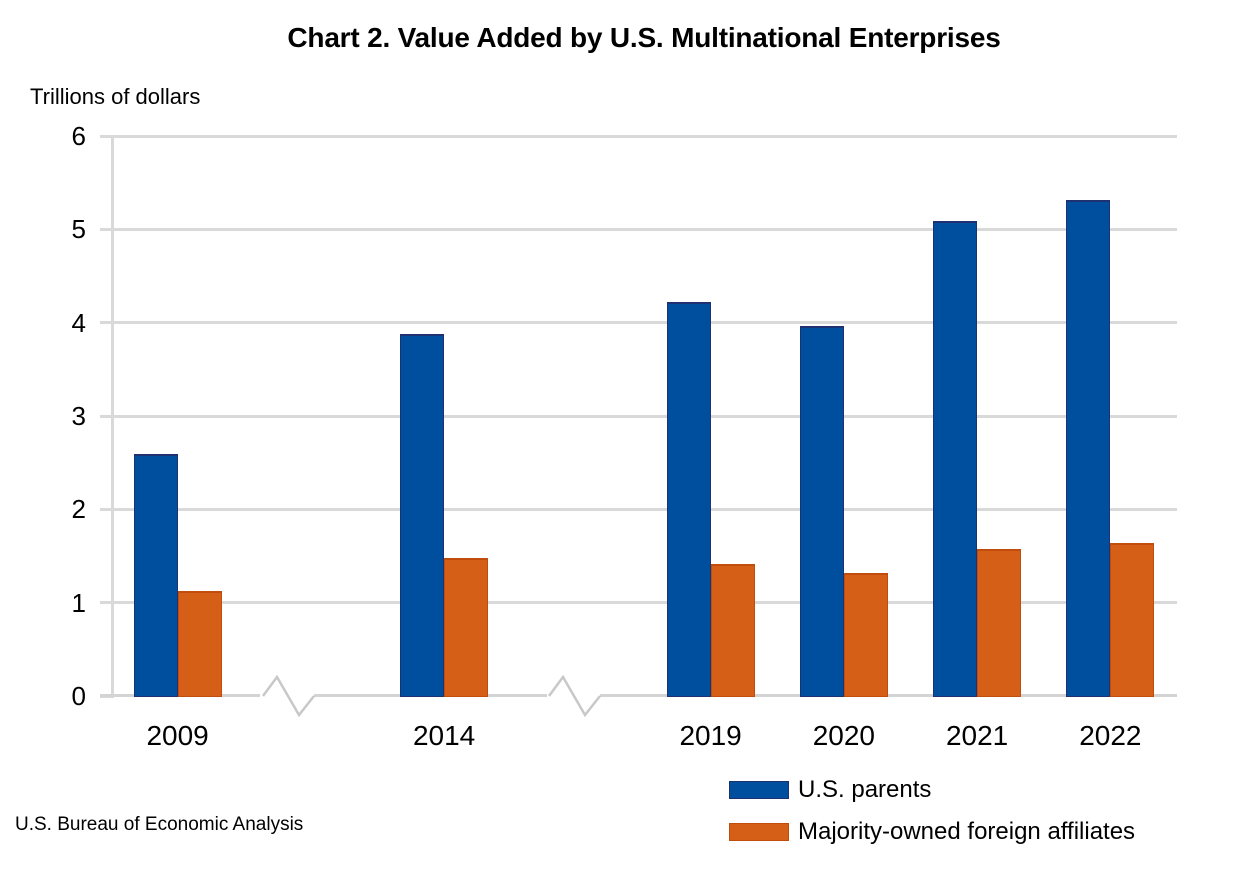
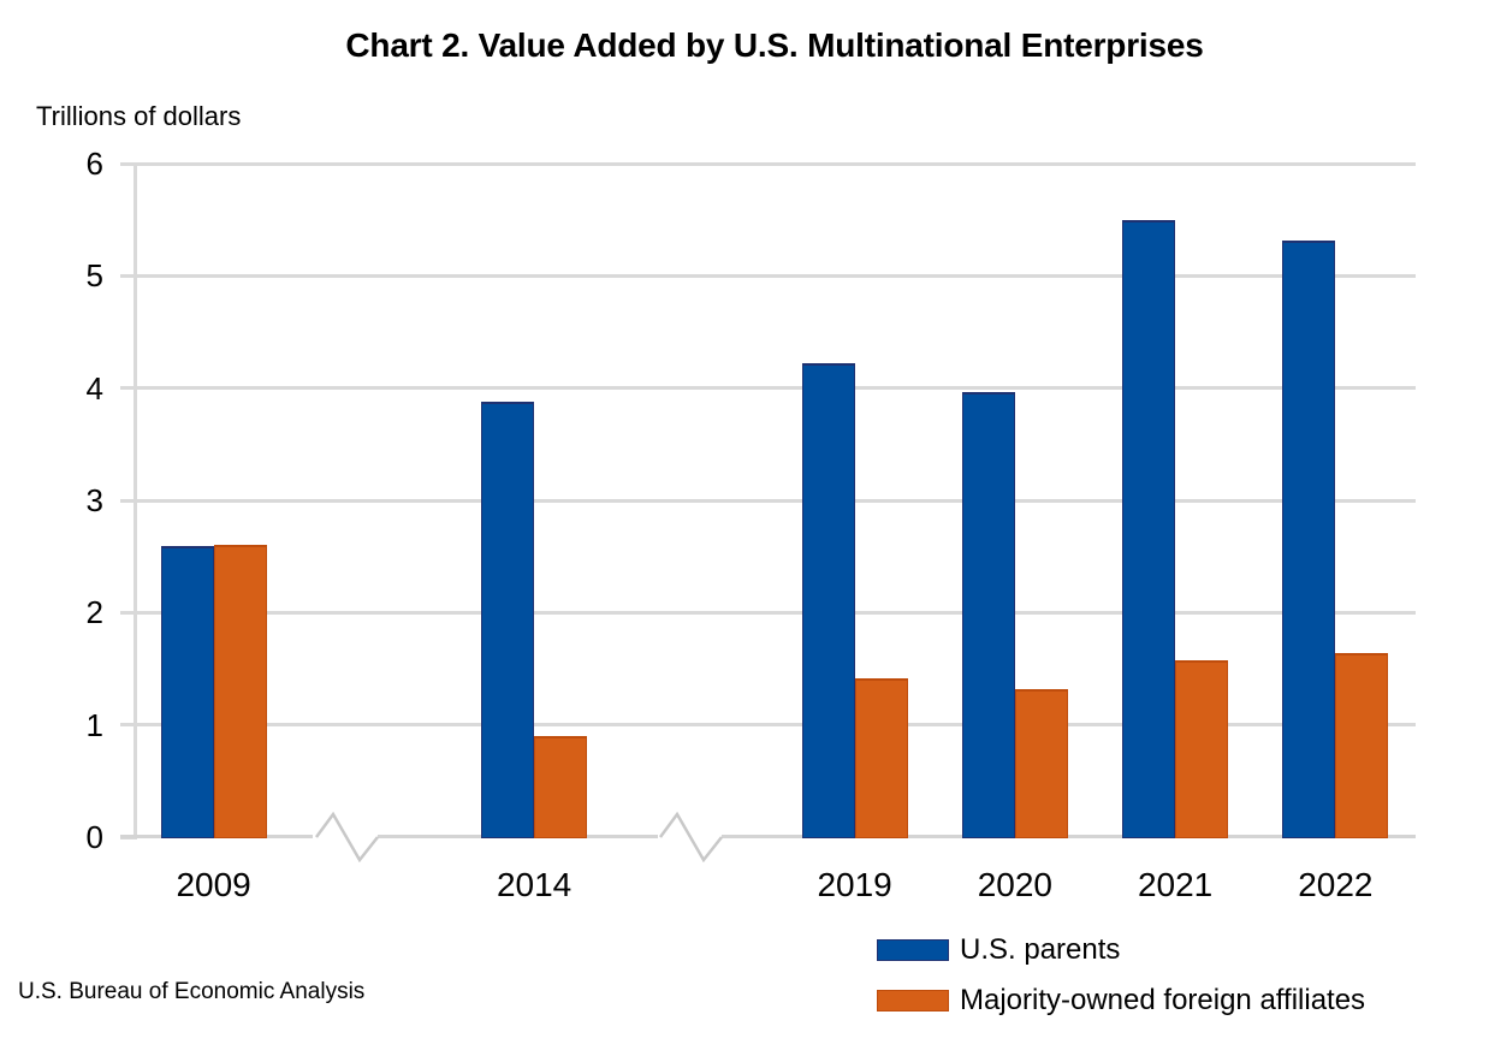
Majority-owned foreign affiliates/2009: 1.1 -> 2.6
Majority-owned foreign affiliates/2014: 1.5 -> 0.9
U.S. parents/2021: 5.1 -> 5.5
